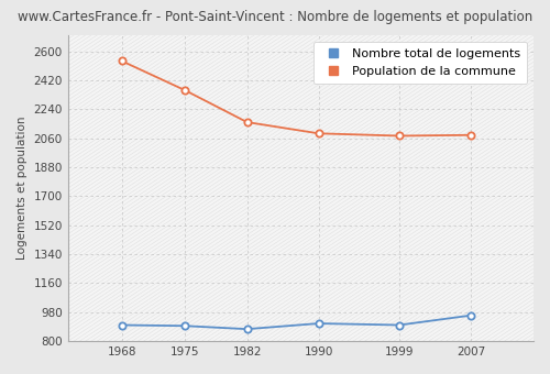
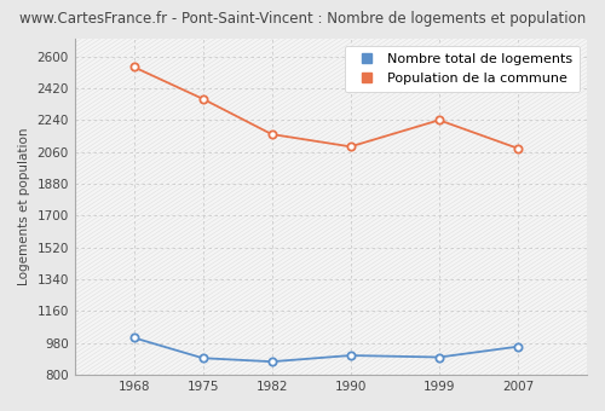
Nombre total de logements/1968: 900 -> 1010
Population de la commune/1999: 2080 -> 2240
